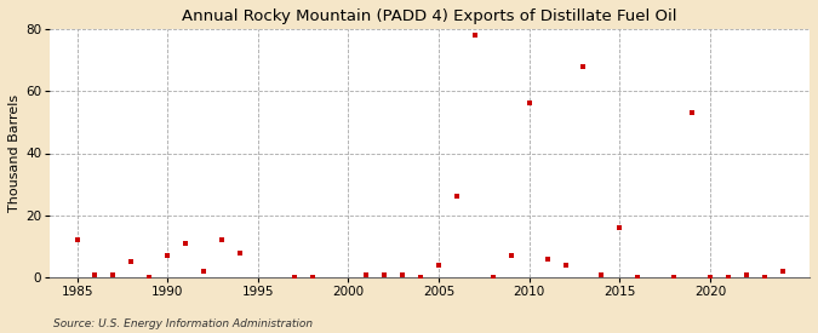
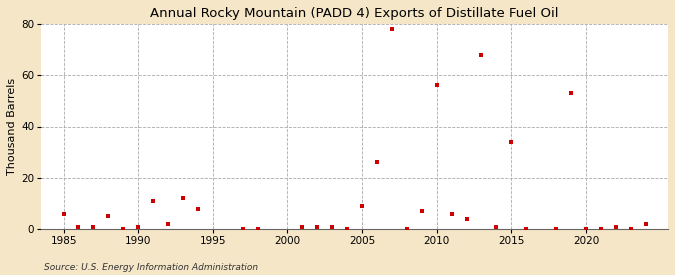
1985: 12 -> 6
1990: 7 -> 1
2005: 4 -> 9
2015: 16 -> 34
